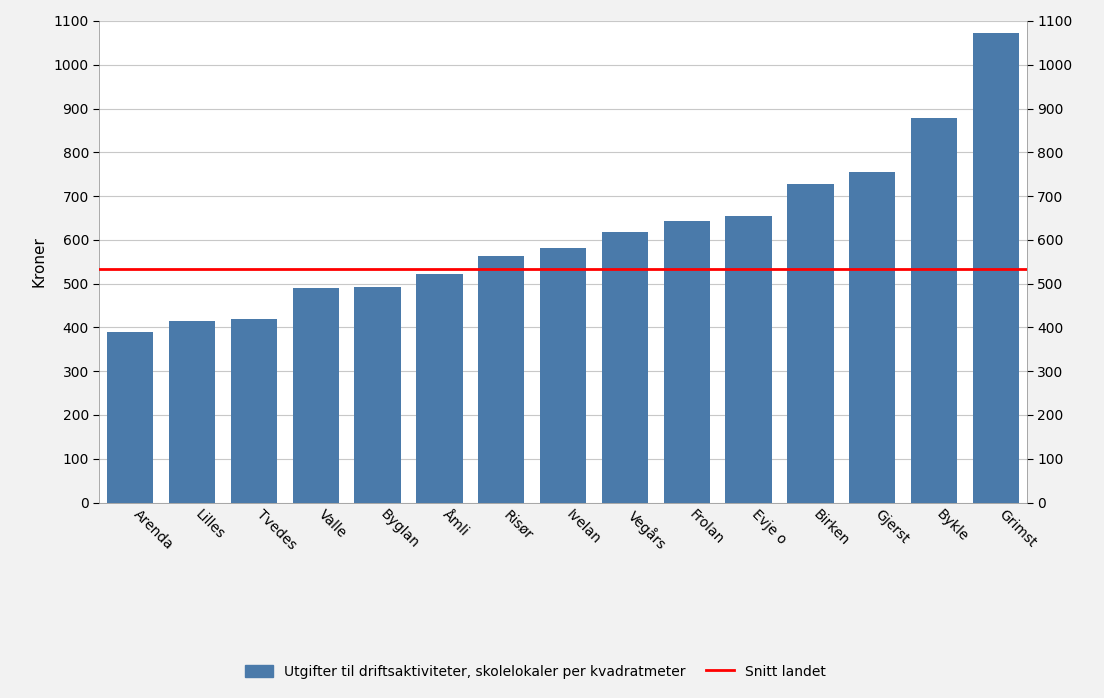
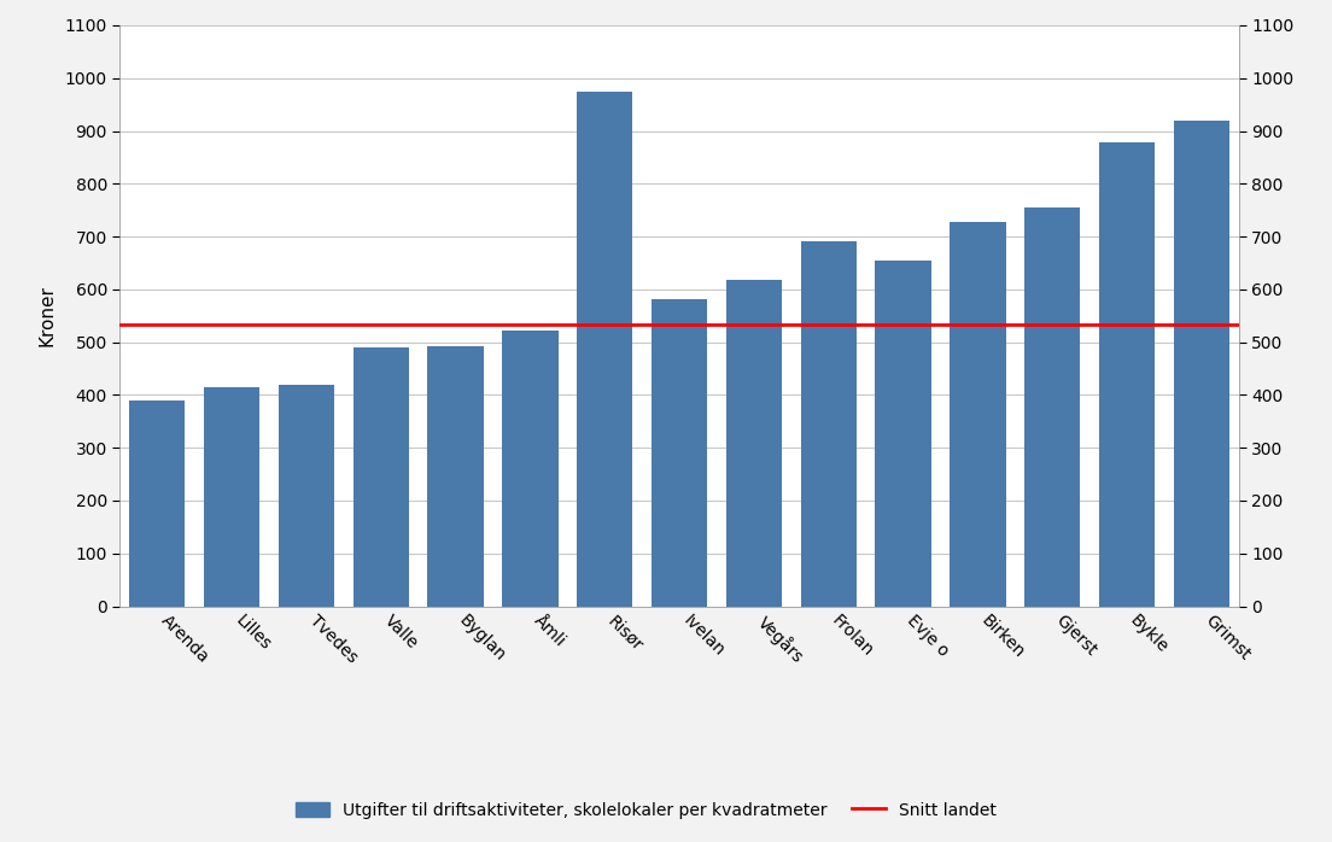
Risør: 563 -> 975
Frolan: 642 -> 690
Grimst: 1072 -> 920
